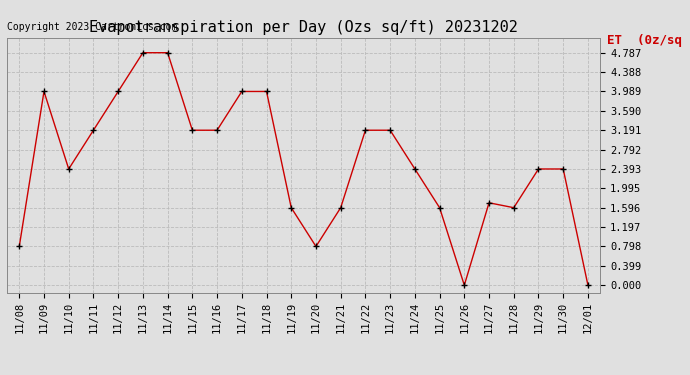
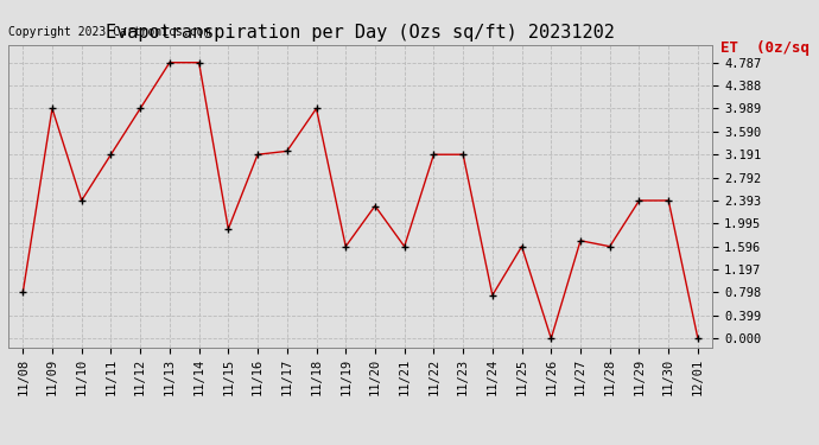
11/15: 3.19 -> 1.90
11/17: 3.99 -> 3.25
11/20: 0.80 -> 2.30
11/24: 2.39 -> 0.75
